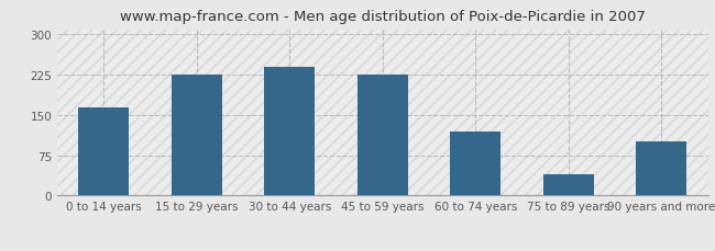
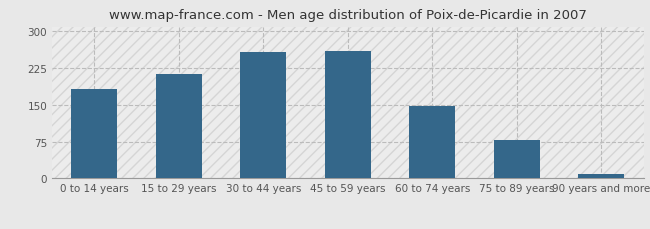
0 to 14 years: 165 -> 183
15 to 29 years: 225 -> 213
30 to 44 years: 240 -> 258
45 to 59 years: 225 -> 260
60 to 74 years: 120 -> 148
75 to 89 years: 40 -> 78
90 years and more: 100 -> 10
